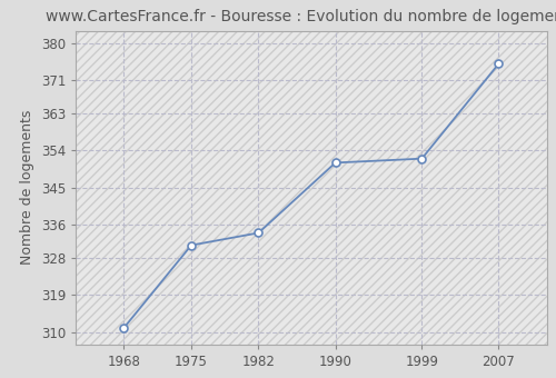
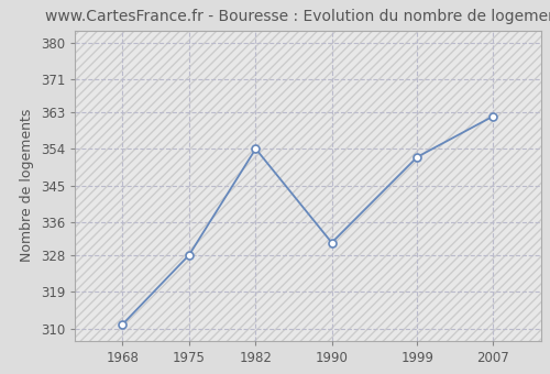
1975: 331 -> 328
1982: 334 -> 354
1990: 351 -> 331
2007: 375 -> 362
